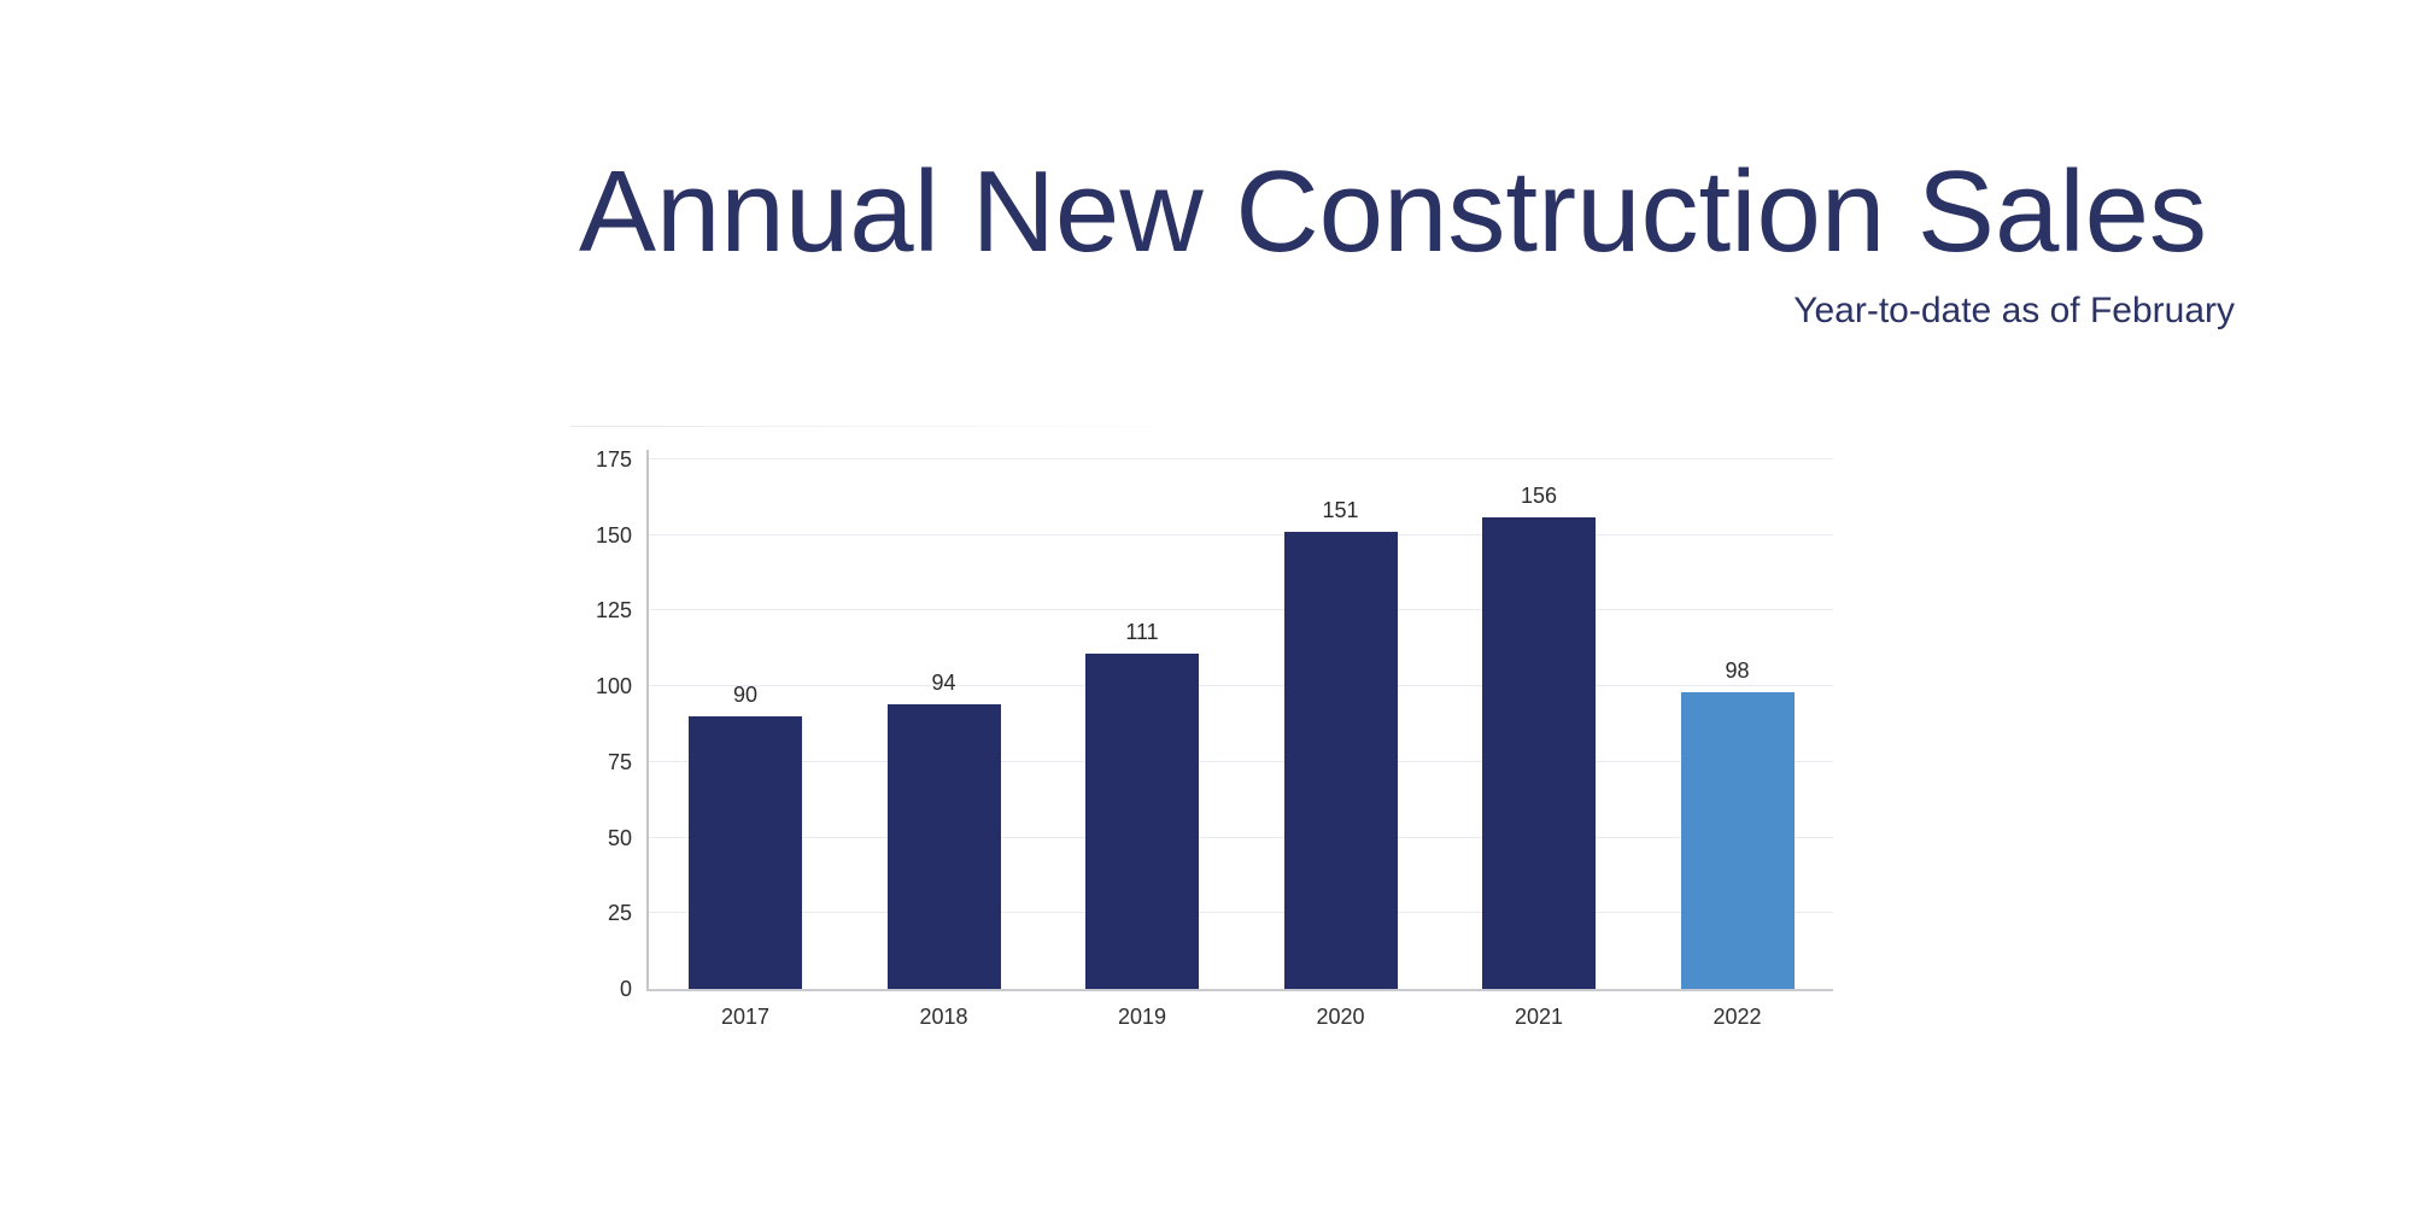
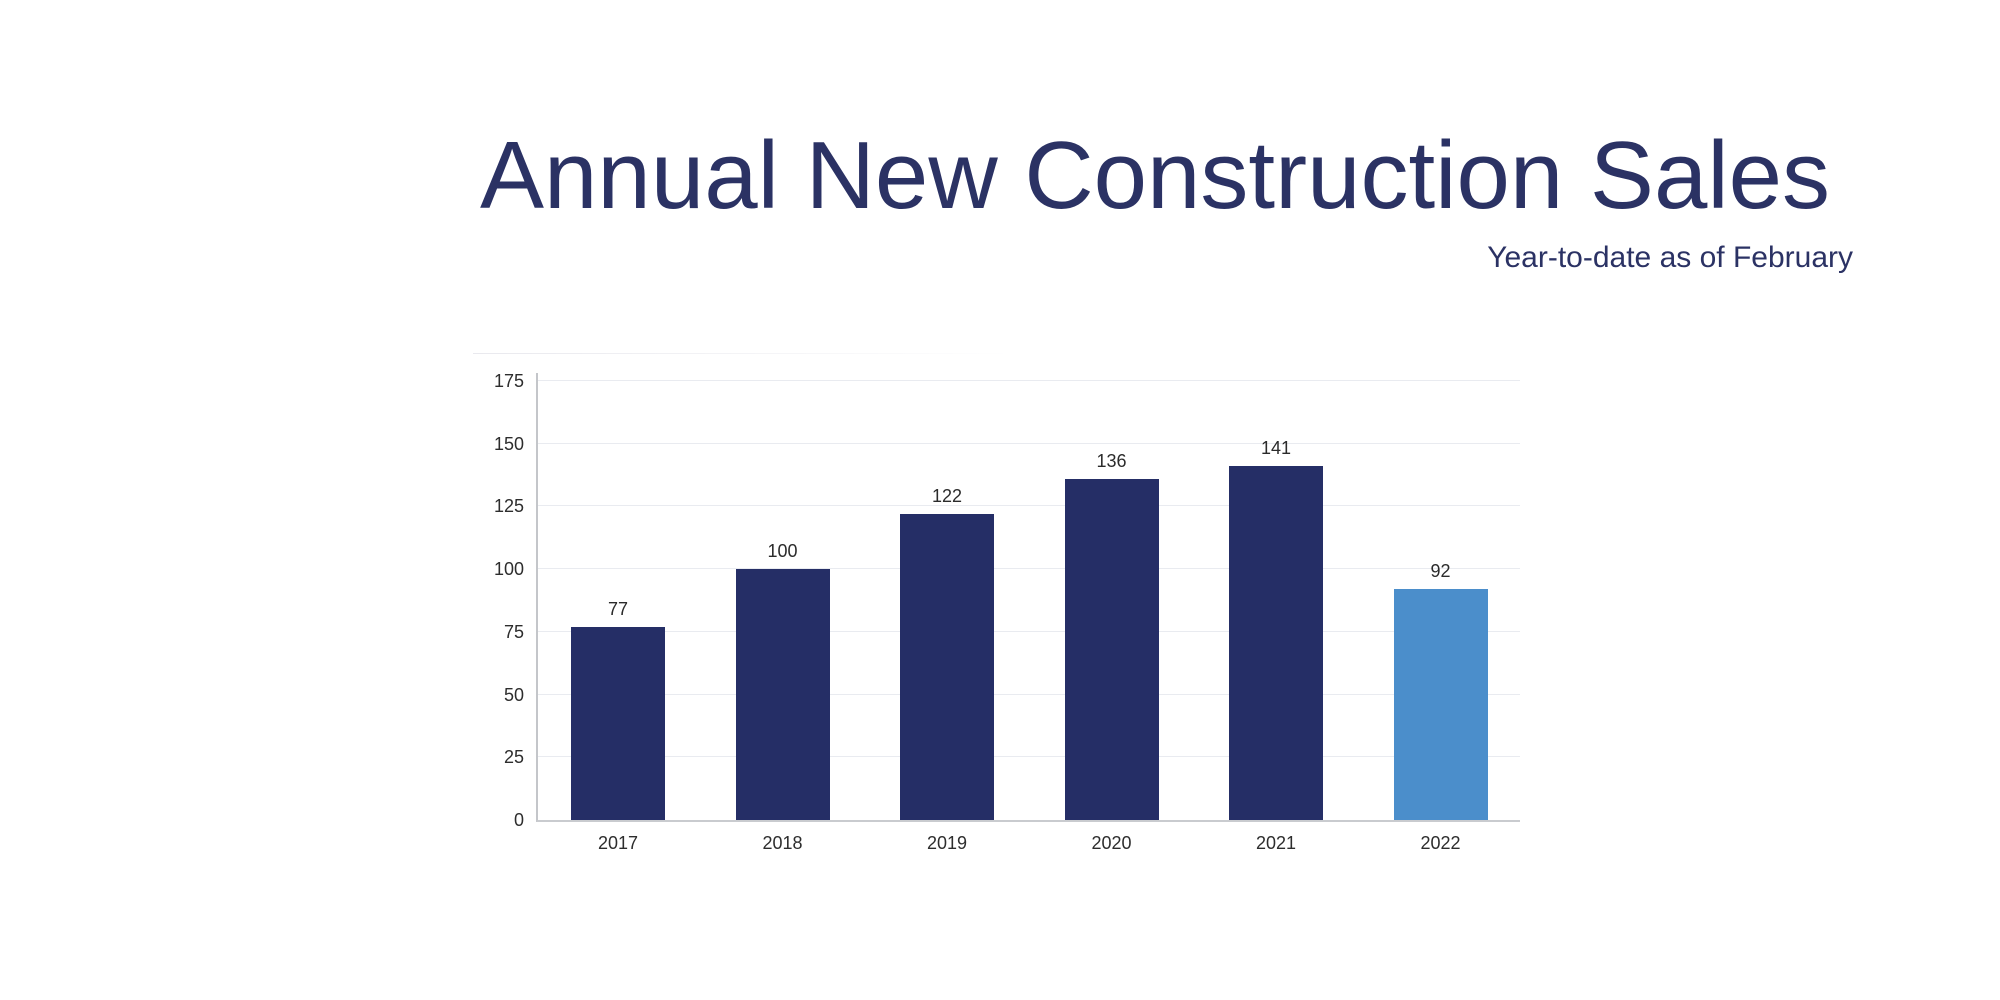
2017: 90 -> 77
2018: 94 -> 100
2019: 111 -> 122
2020: 151 -> 136
2021: 156 -> 141
2022: 98 -> 92
